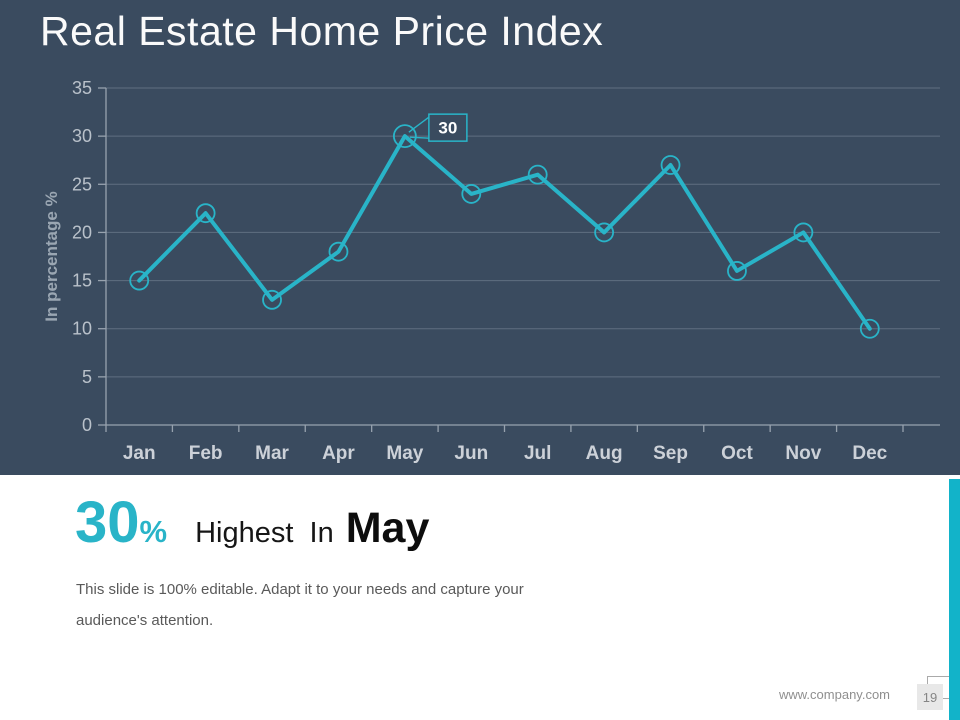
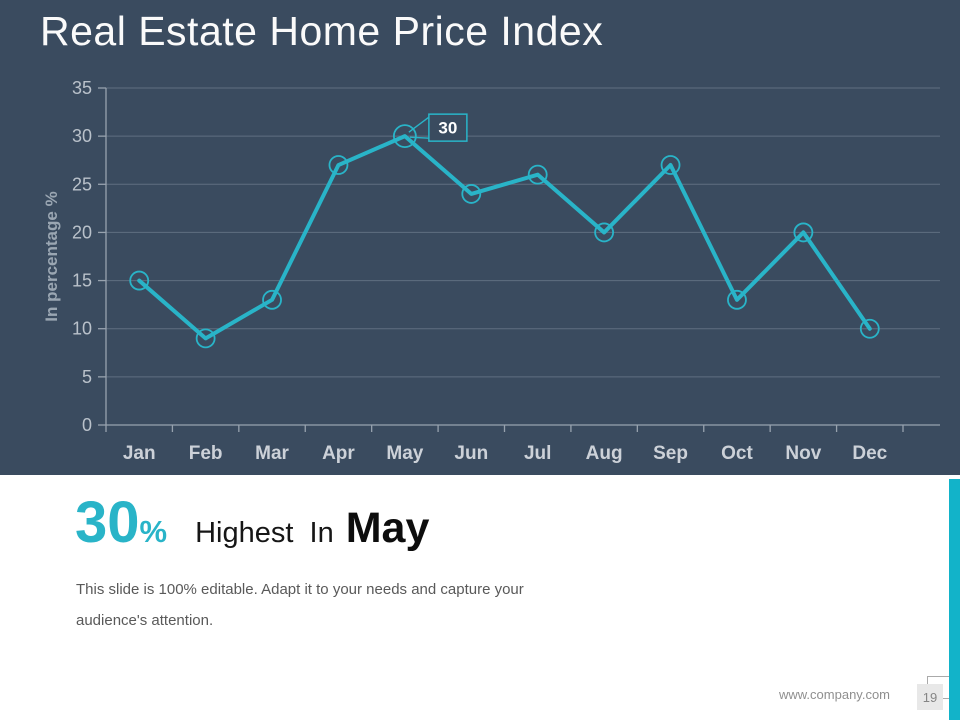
Feb: 22 -> 9
Apr: 18 -> 27
Oct: 16 -> 13
